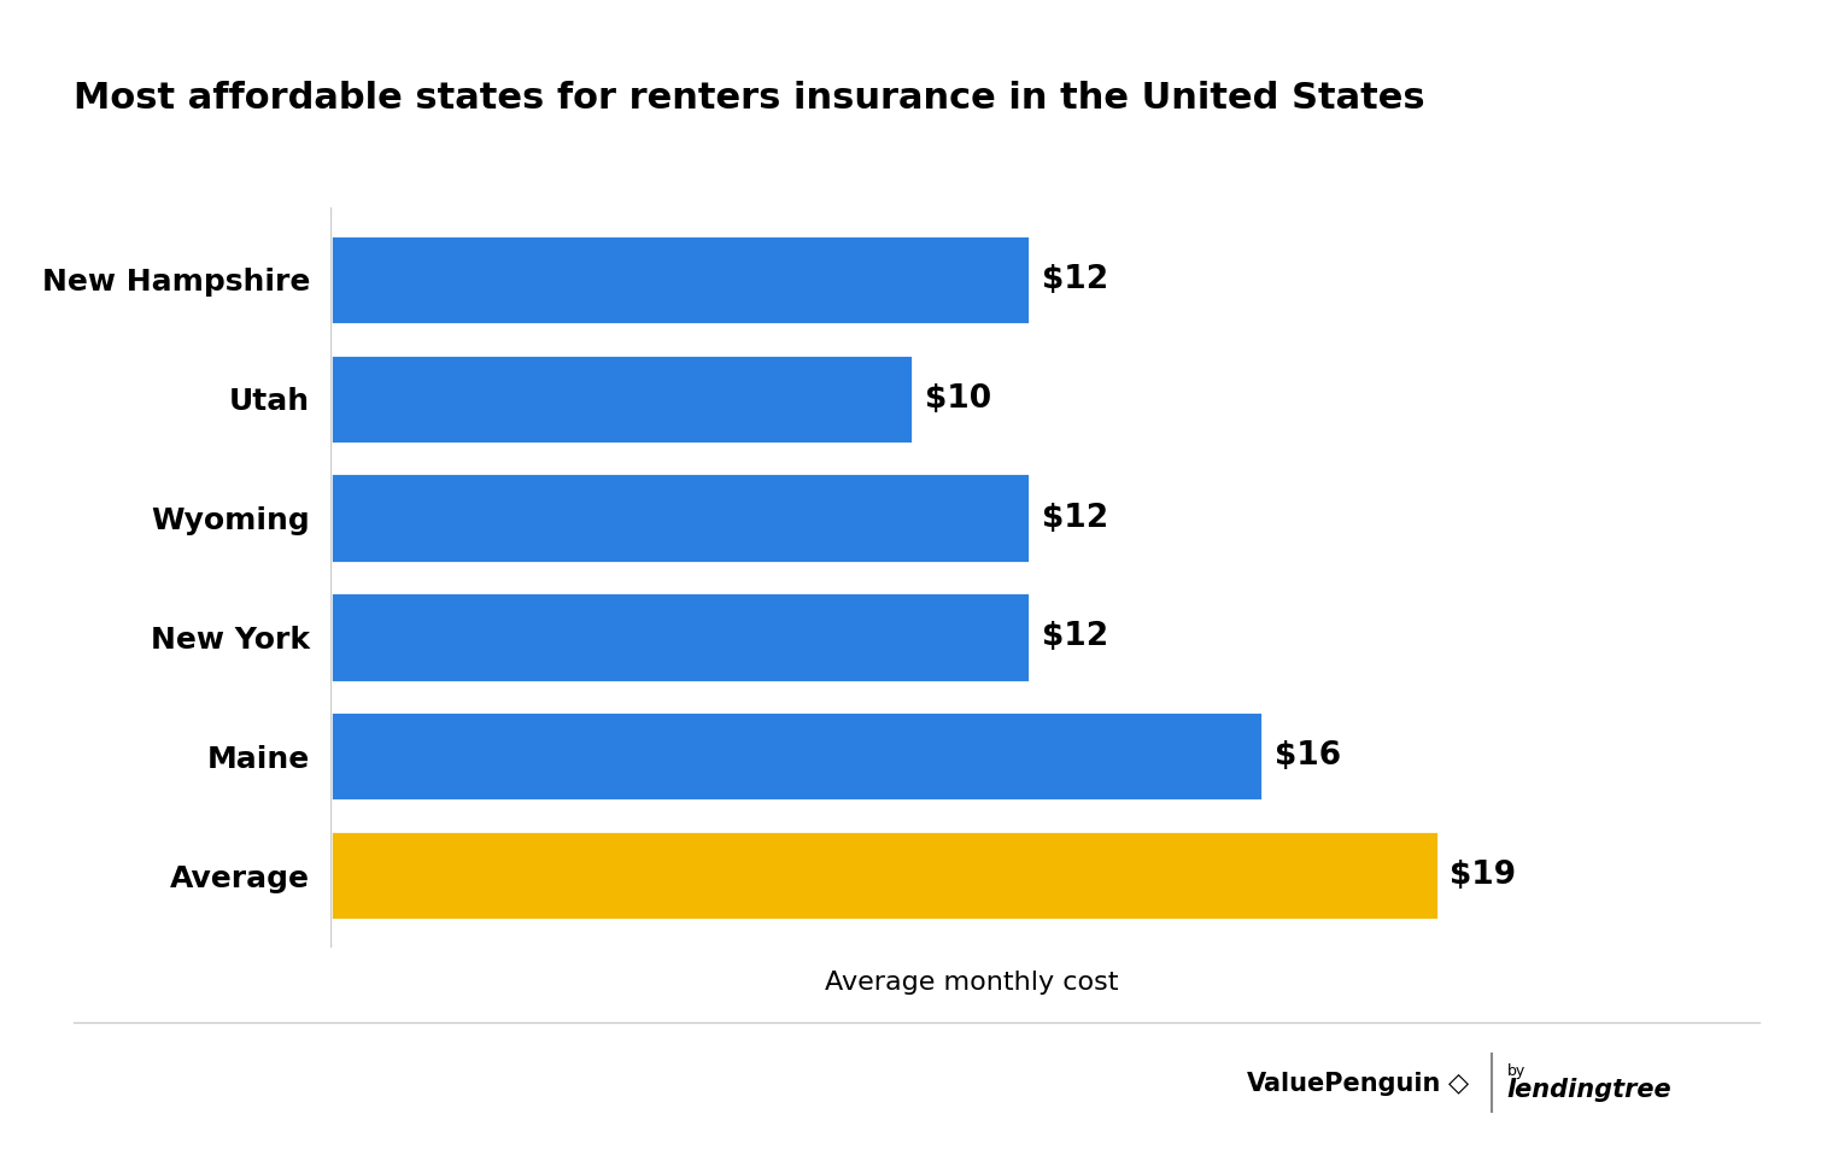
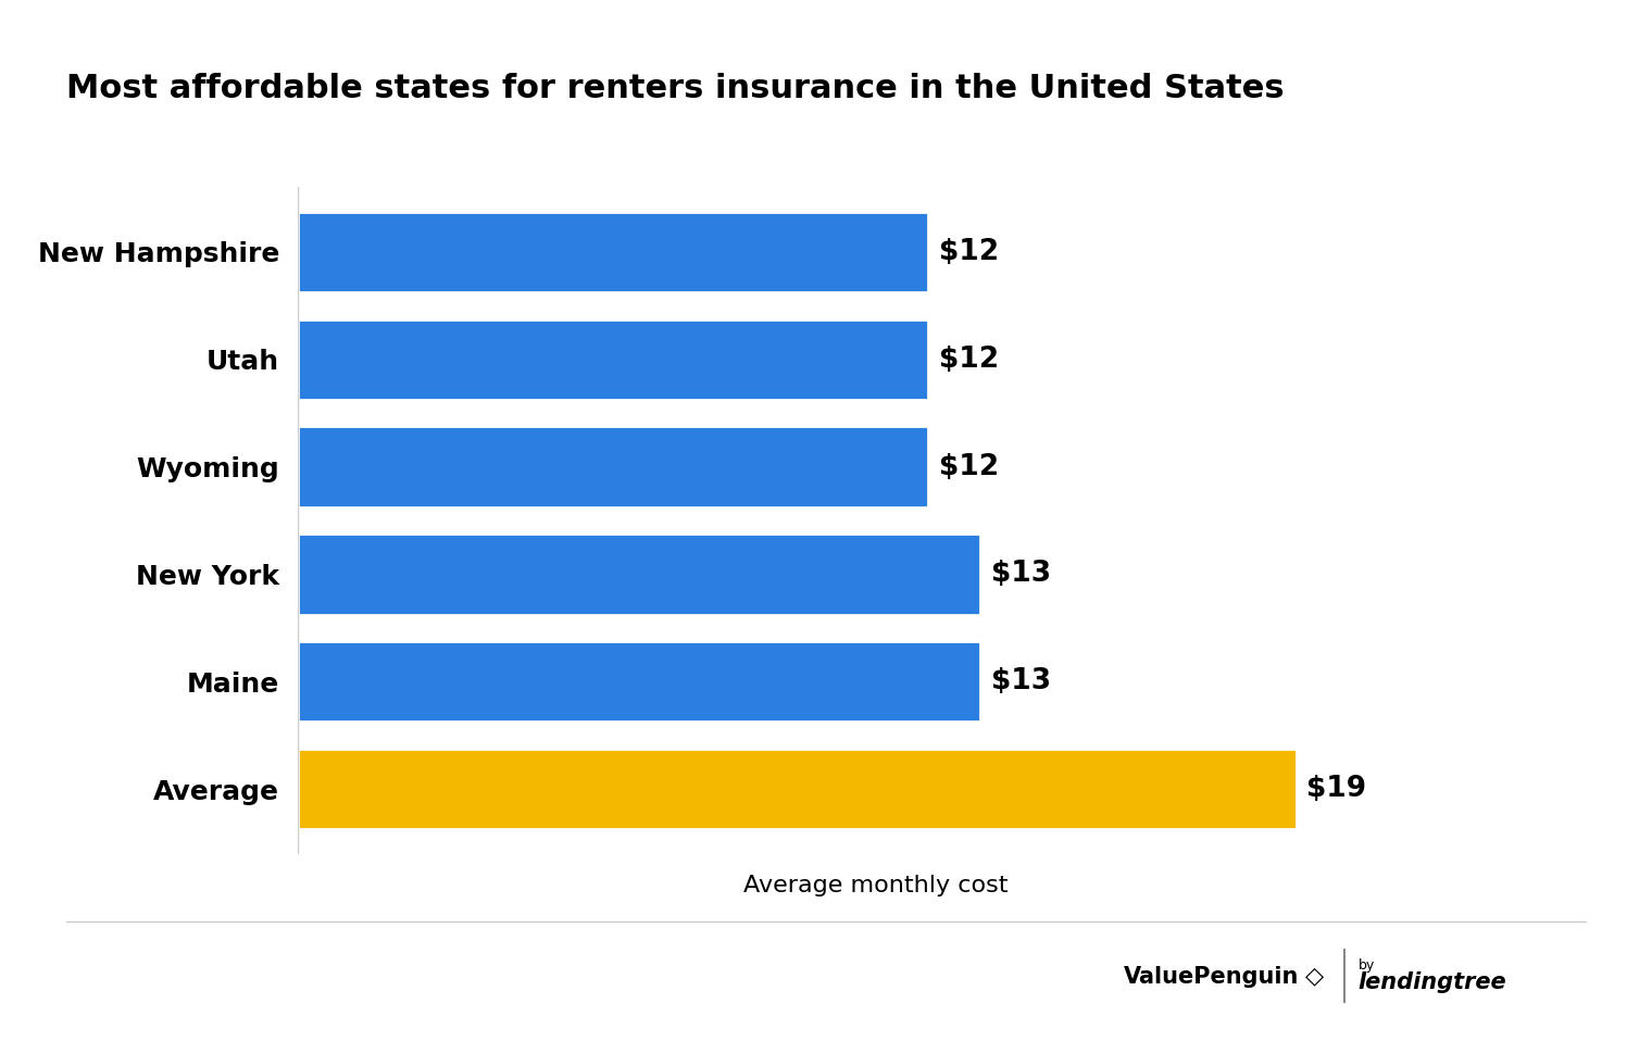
Utah: $10 -> $12
New York: $12 -> $13
Maine: $16 -> $13
